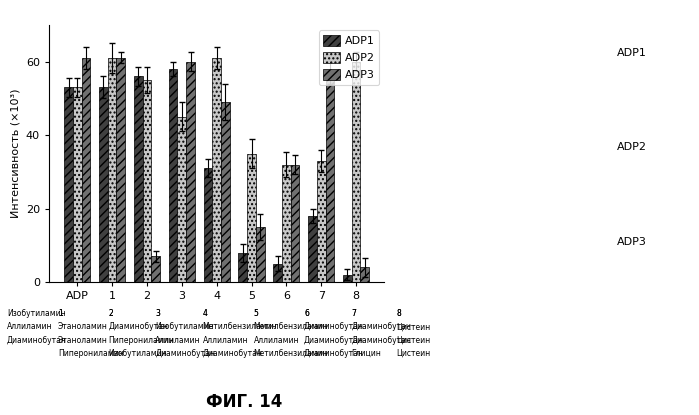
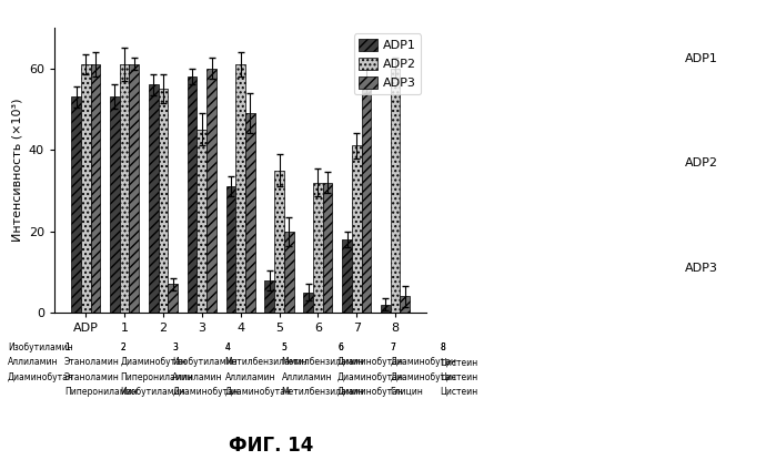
ADP2/ADP: 53 -> 61
ADP3/5: 15 -> 20
ADP2/7: 33 -> 41
